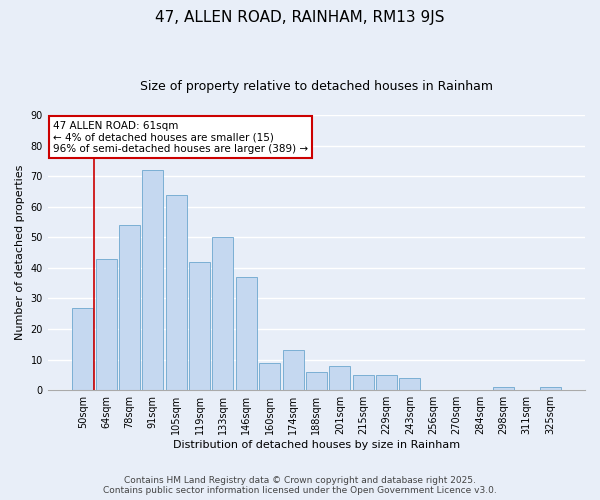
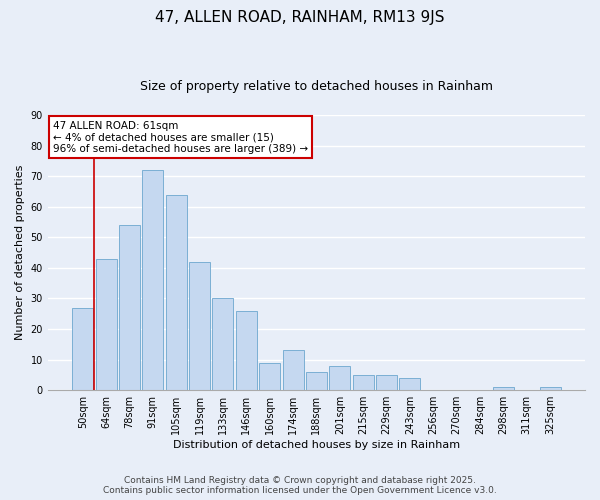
133sqm: 50 -> 30
146sqm: 37 -> 26
